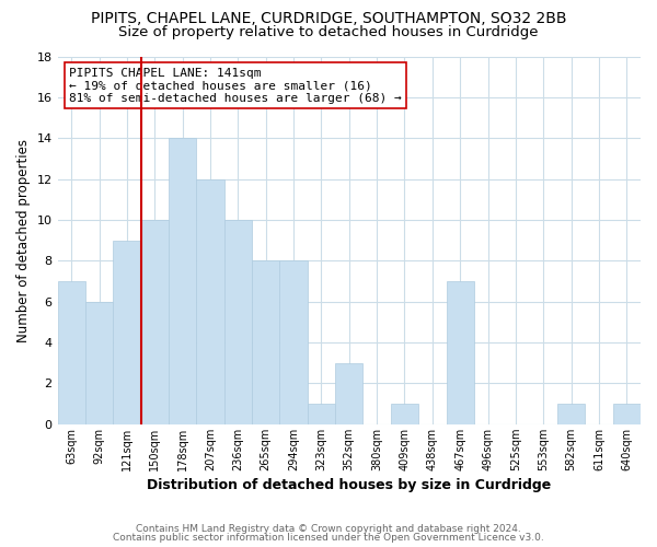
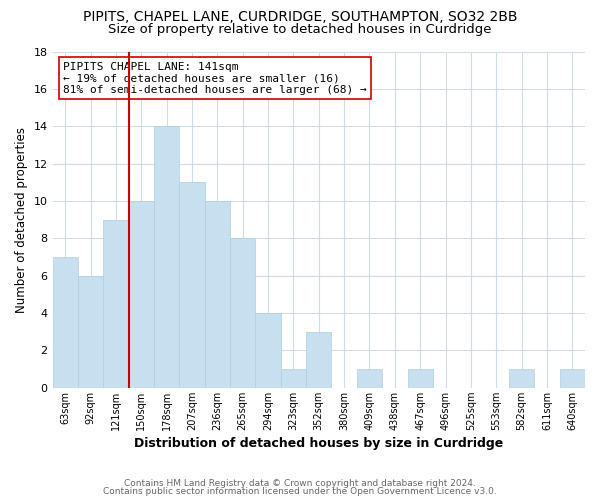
207sqm: 12 -> 11
294sqm: 8 -> 4
467sqm: 7 -> 1
